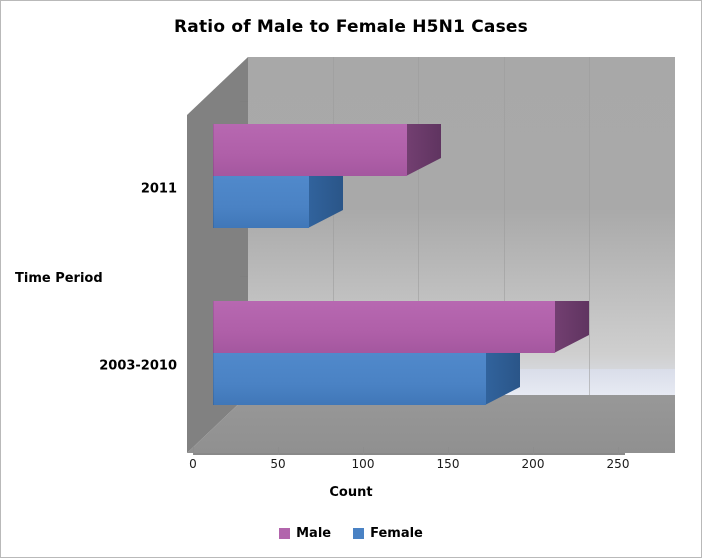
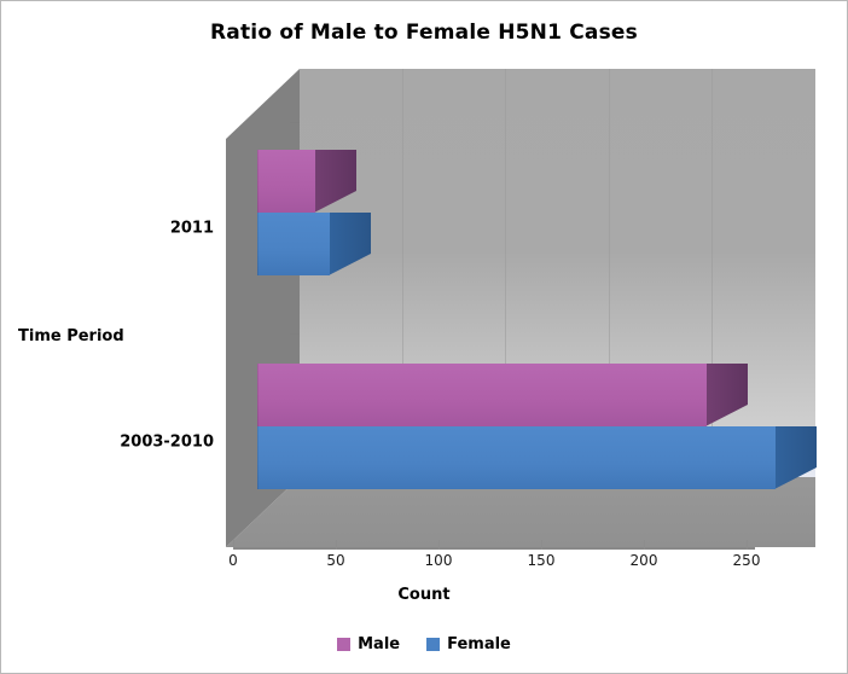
Male/2011: 112 -> 27
Female/2011: 55 -> 34
Male/2003-2010: 198 -> 215
Female/2003-2010: 158 -> 248
